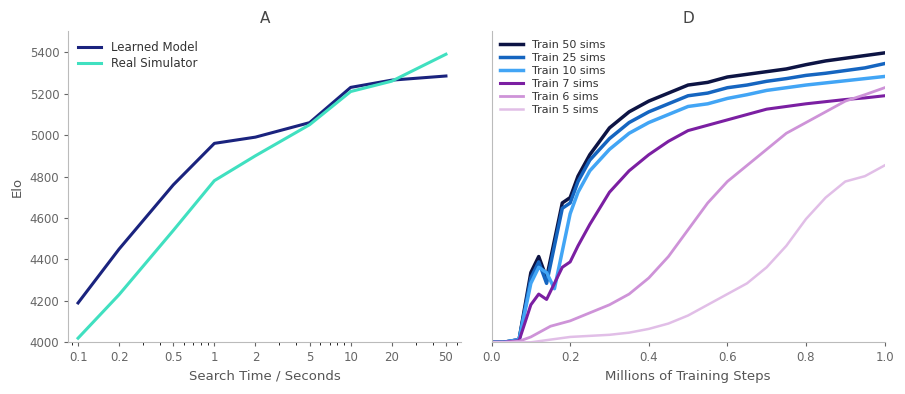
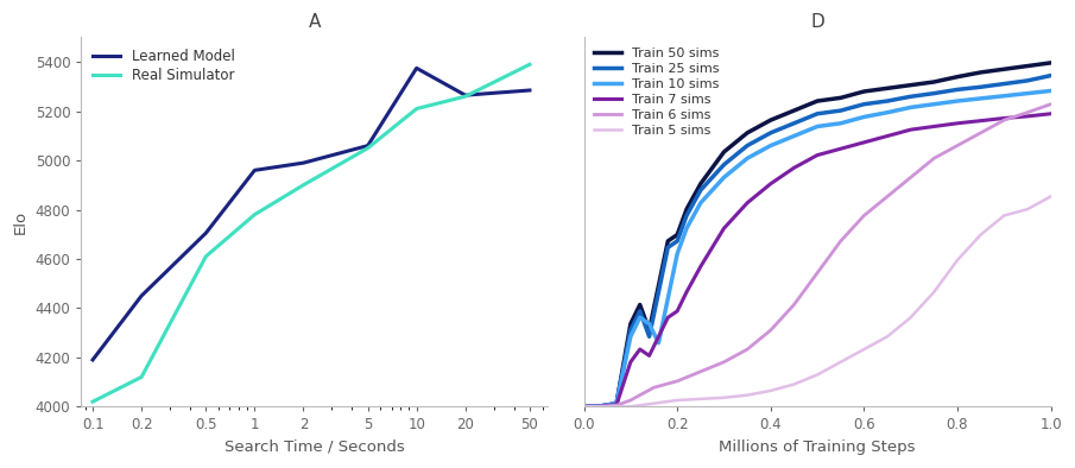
A/Real Simulator/0.2: 4230 -> 4120
A/Learned Model/0.5: 4760 -> 4705
A/Real Simulator/0.5: 4540 -> 4610
A/Learned Model/10: 5230 -> 5375
